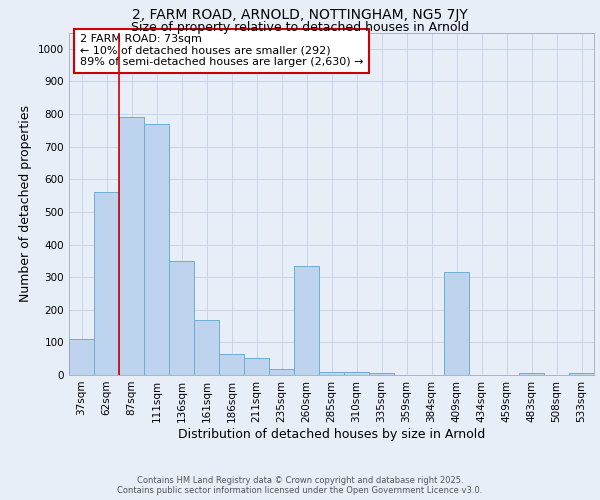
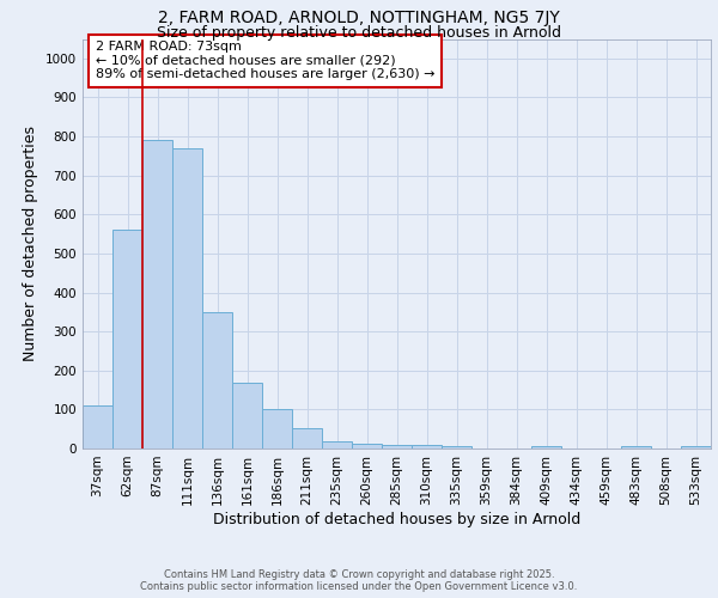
186sqm: 65 -> 100
260sqm: 335 -> 13
409sqm: 315 -> 5
